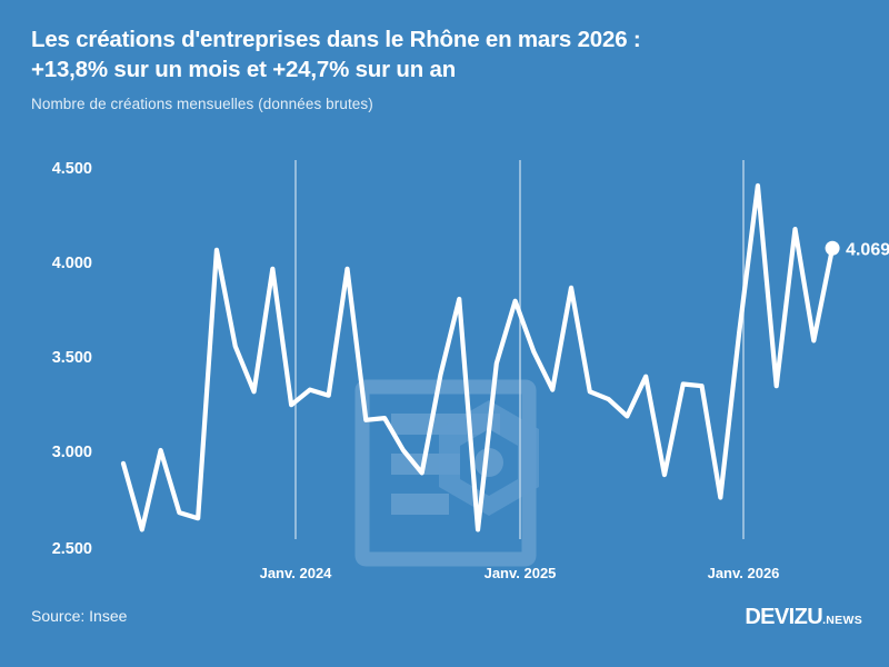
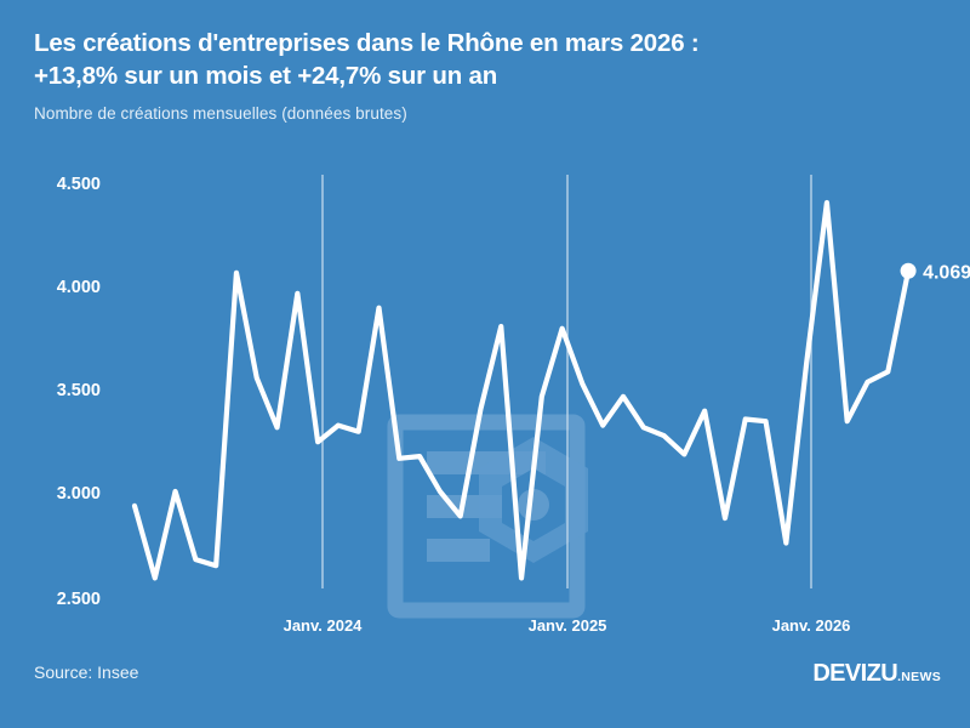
Janv. 2024: 3960 -> 3890
Janv. 2025: 3860 -> 3460
Janv. 2026: 4170 -> 3530
